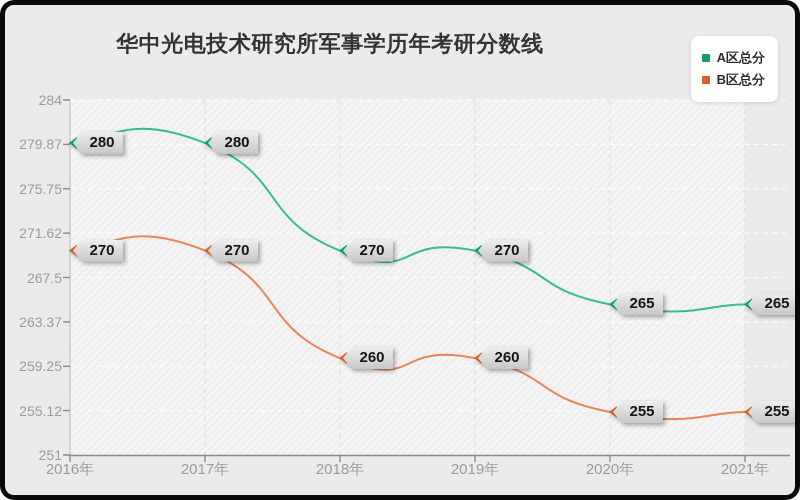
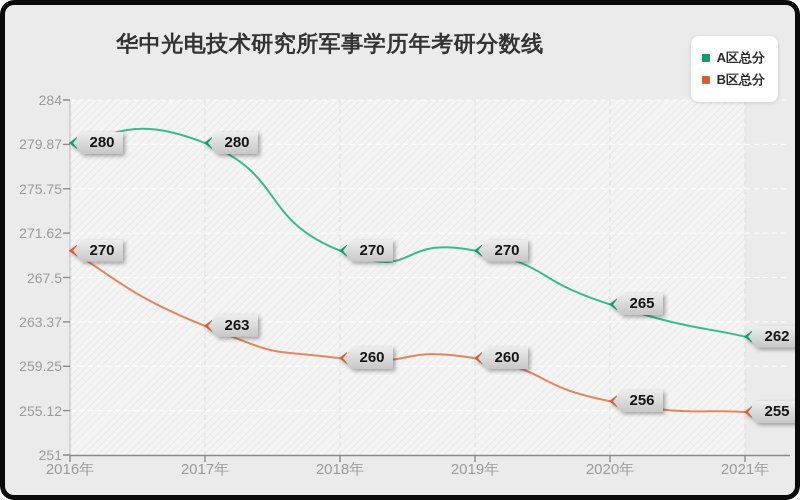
B区总分/2017年: 270 -> 263
B区总分/2020年: 255 -> 256
A区总分/2021年: 265 -> 262
